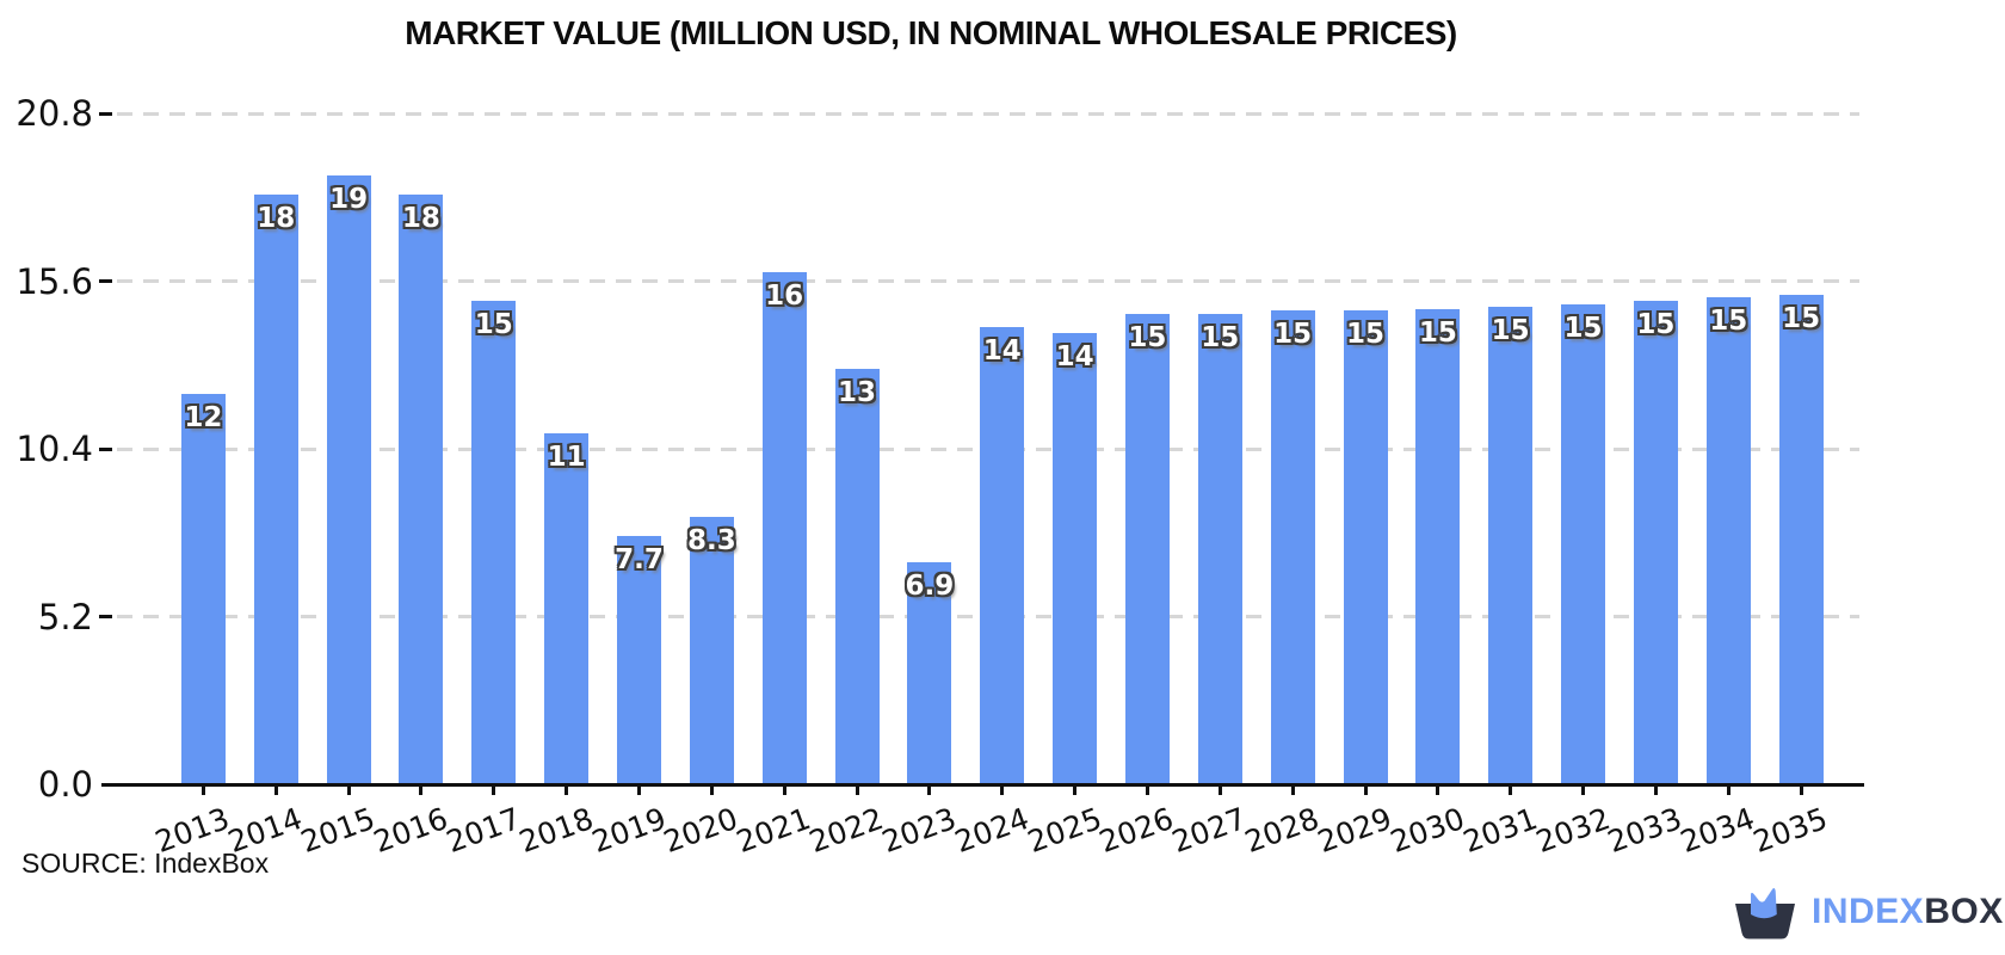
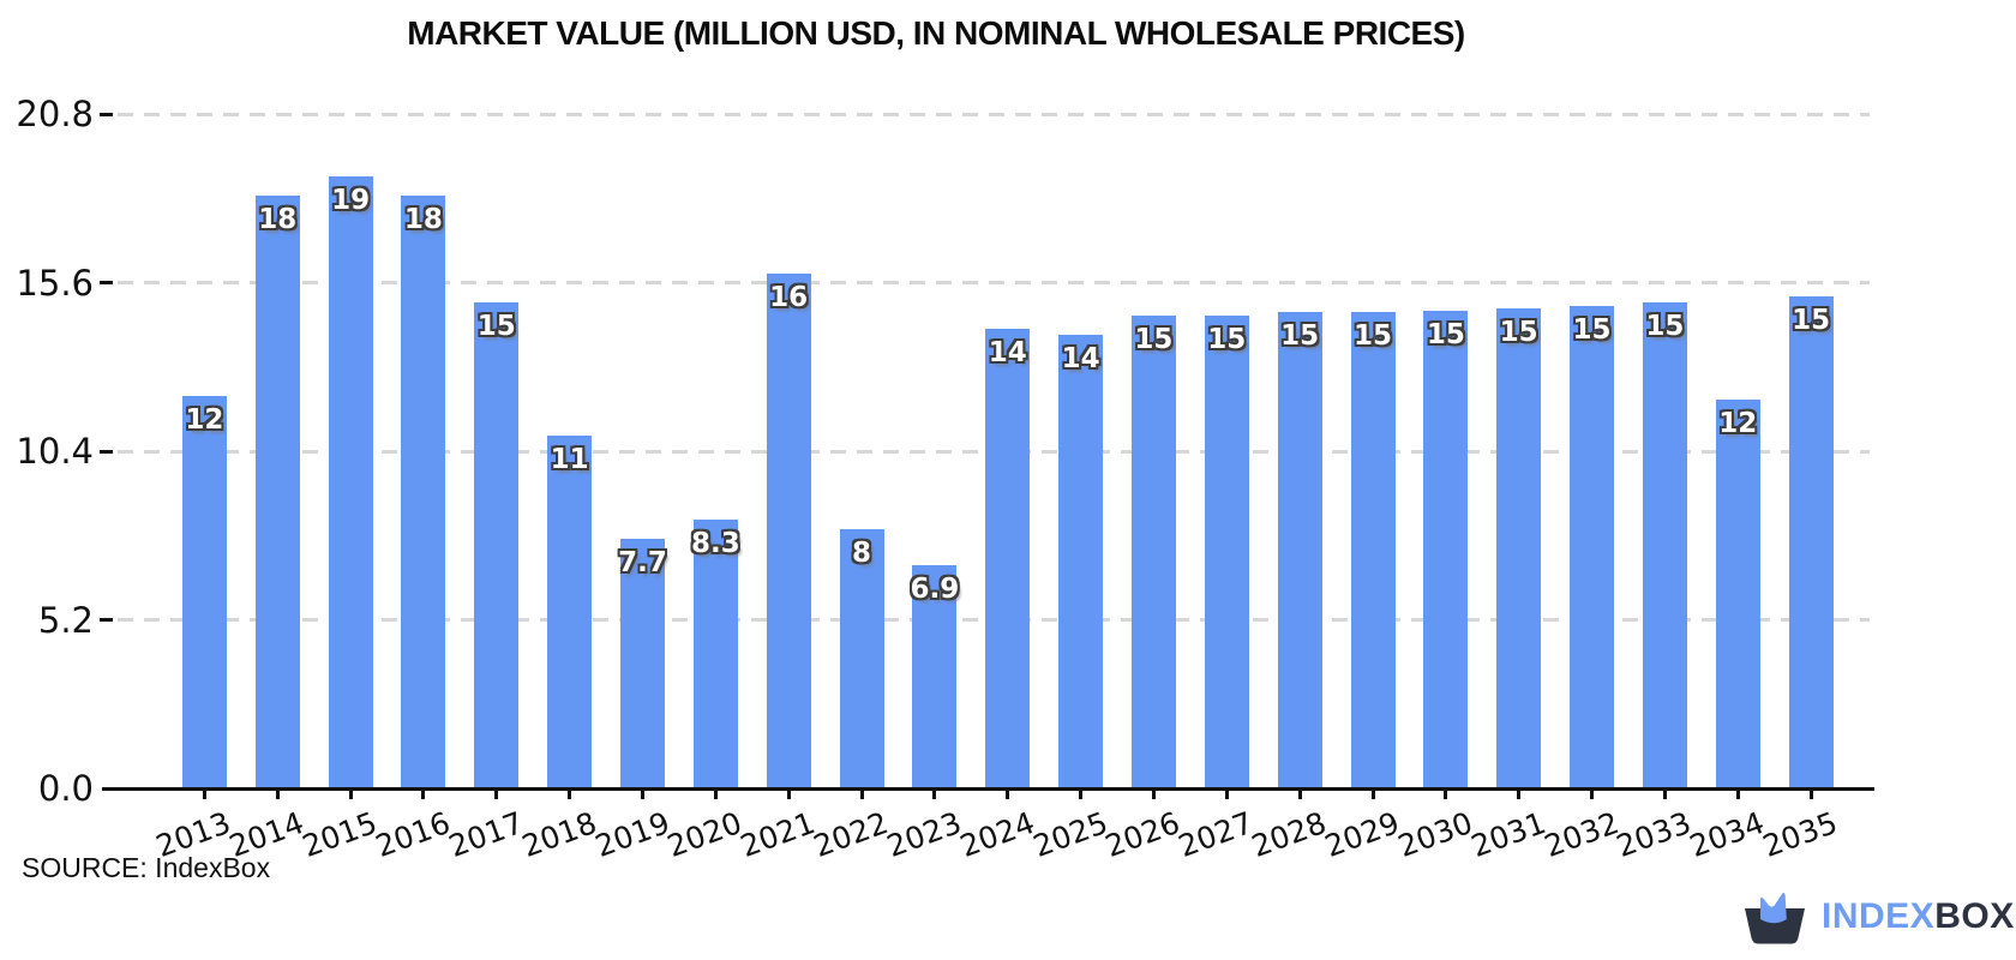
2022: 13 -> 8
2034: 15 -> 12
